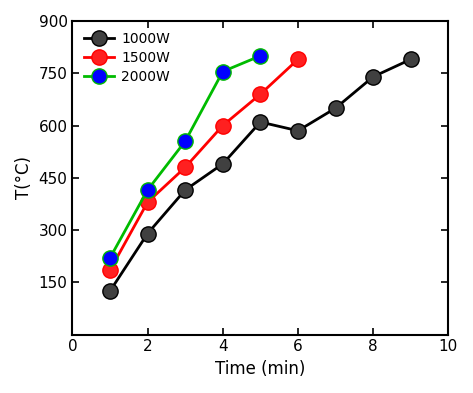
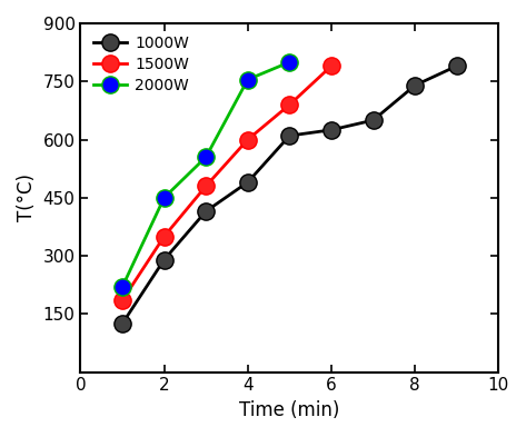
1500W/2: 380 -> 350
2000W/2: 415 -> 450
1000W/6: 585 -> 625
